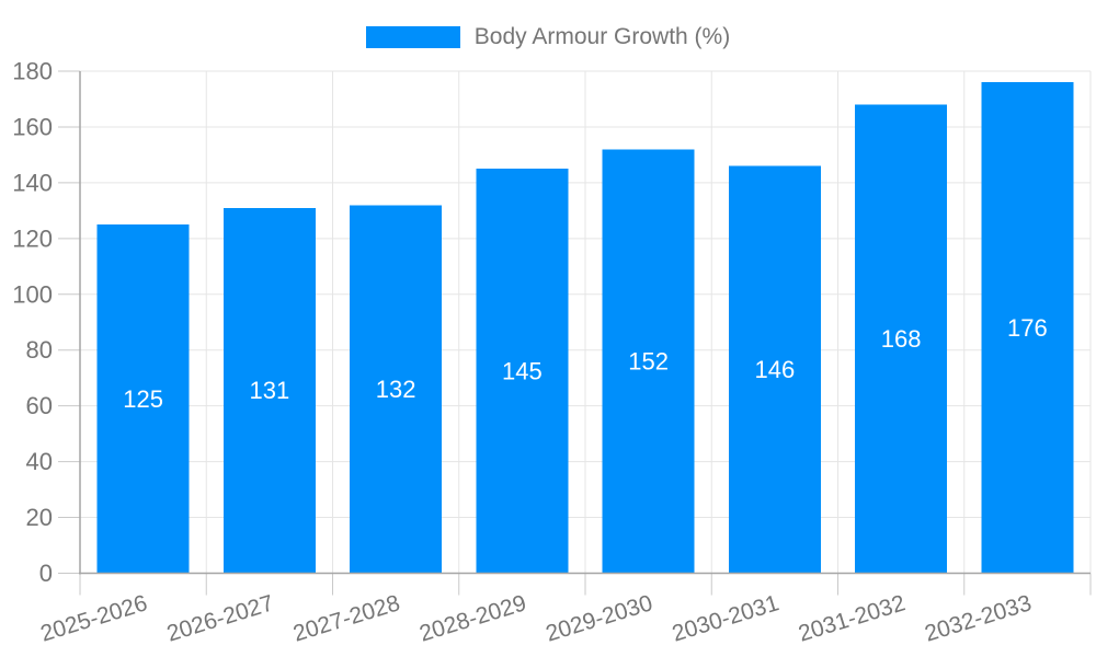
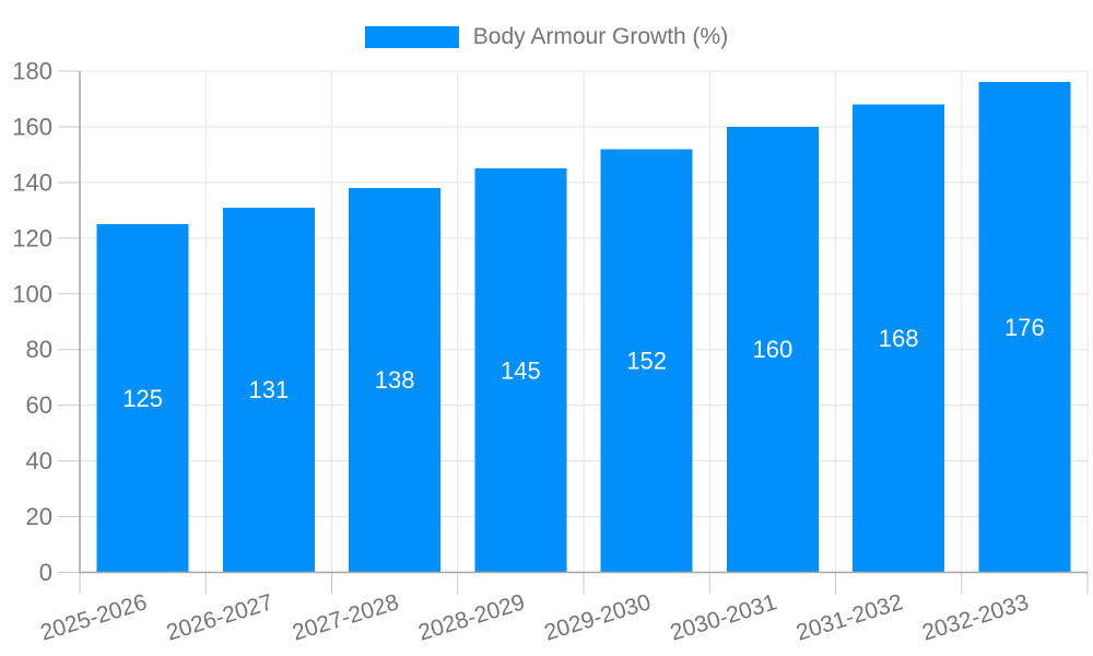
2027-2028: 132 -> 138
2030-2031: 146 -> 160
